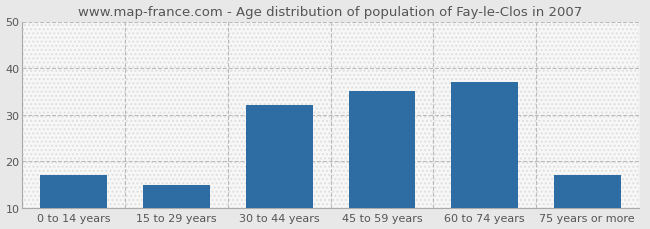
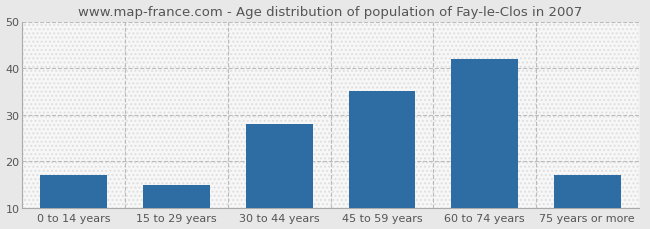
30 to 44 years: 32 -> 28
60 to 74 years: 37 -> 42
